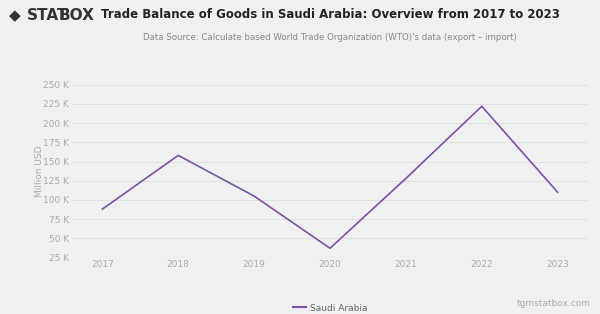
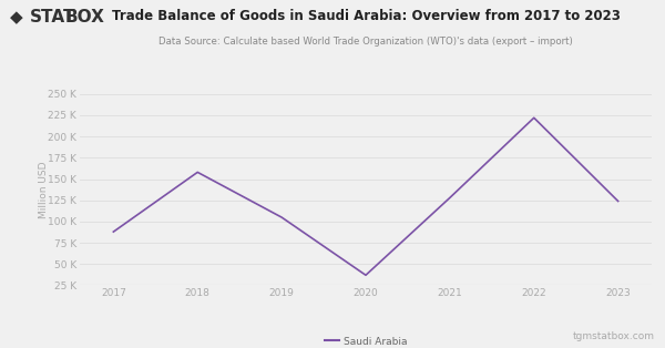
2023: 110 K -> 124 K
